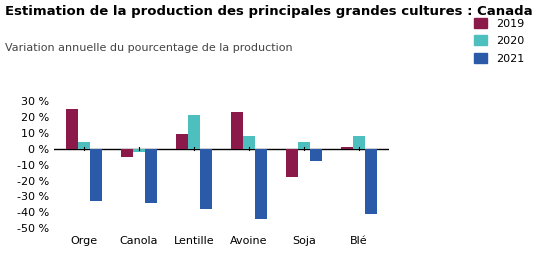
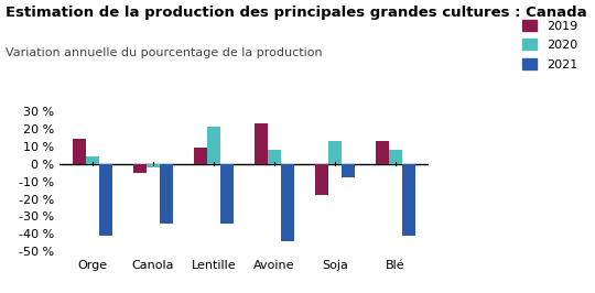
2019/Orge: 25 % -> 14 %
2021/Orge: -33 % -> -41 %
2021/Lentille: -38 % -> -34 %
2020/Soja: 4 % -> 13 %
2019/Blé: 1 % -> 13 %
